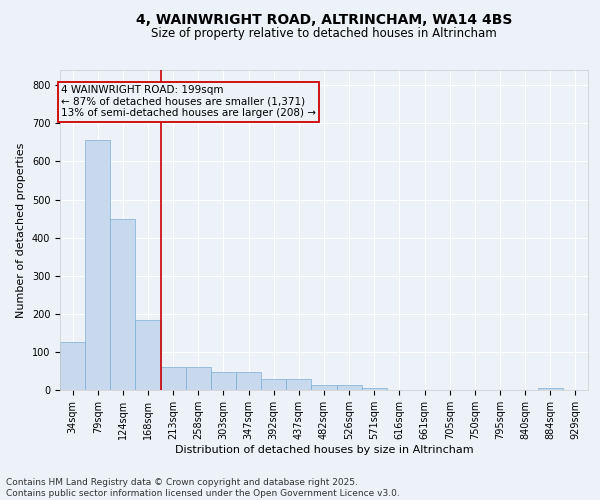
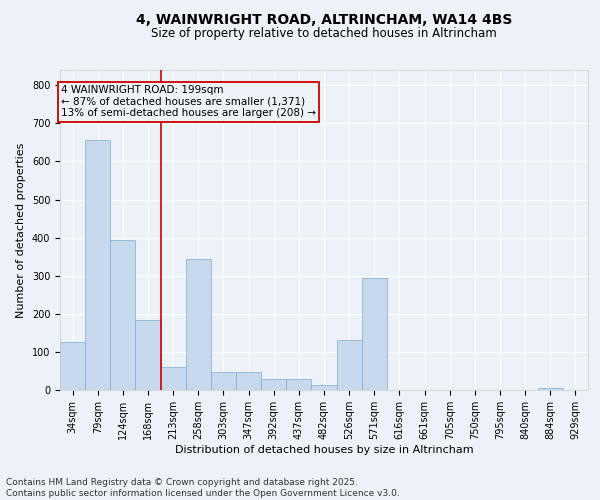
124sqm: 450 -> 395
258sqm: 60 -> 345
526sqm: 14 -> 130
571sqm: 5 -> 295
